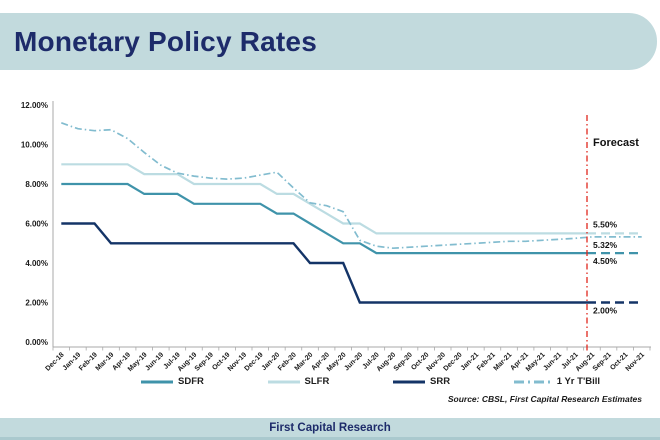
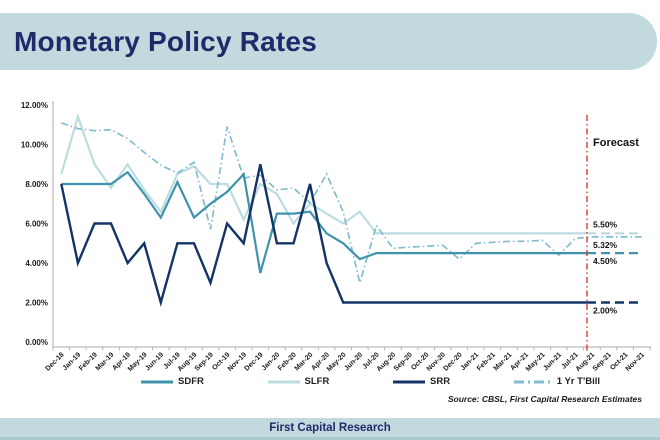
SLFR/Dec-18: 9.0% -> 8.5%
SRR/Dec-18: 6% -> 8%
SLFR/Jan-19: 9.0% -> 11.4%
SRR/Jan-19: 6% -> 4%
SLFR/Mar-19: 9.0% -> 7.8%
SRR/Mar-19: 5% -> 6%
SDFR/Apr-19: 8.0% -> 8.6%
SRR/Apr-19: 5% -> 4%
SLFR/May-19: 8.5% -> 7.7%
SDFR/Jun-19: 7.5% -> 6.3%
SLFR/Jun-19: 8.5% -> 6.6%
SRR/Jun-19: 5% -> 2%
SDFR/Jul-19: 7.5% -> 8.1%
SDFR/Aug-19: 7.0% -> 6.3%
SLFR/Aug-19: 8.0% -> 8.9%
1 Yr T'Bill/Aug-19: 8.4% -> 9.1%
SRR/Sep-19: 5% -> 3%
1 Yr T'Bill/Sep-19: 8.3% -> 5.7%
SDFR/Oct-19: 7.0% -> 7.6%
SRR/Oct-19: 5% -> 6%
1 Yr T'Bill/Oct-19: 8.2% -> 10.9%
SDFR/Nov-19: 7.0% -> 8.5%
SLFR/Nov-19: 8.0% -> 6.2%
SDFR/Dec-19: 7.0% -> 3.5%
SRR/Dec-19: 5% -> 9%
1 Yr T'Bill/Jan-20: 8.6% -> 7.7%
SLFR/Feb-20: 7.5% -> 6.0%
SDFR/Mar-20: 6.0% -> 6.6%
SRR/Mar-20: 4% -> 8%
1 Yr T'Bill/Apr-20: 6.9% -> 8.5%
SRR/May-20: 4% -> 2%
SDFR/Jun-20: 5.0% -> 4.2%
SLFR/Jun-20: 6.0% -> 6.6%
1 Yr T'Bill/Jun-20: 5.2% -> 3.0%
1 Yr T'Bill/Jul-20: 4.8% -> 5.9%
1 Yr T'Bill/Dec-20: 5.0% -> 4.2%
1 Yr T'Bill/Jun-21: 5.2% -> 4.4%
